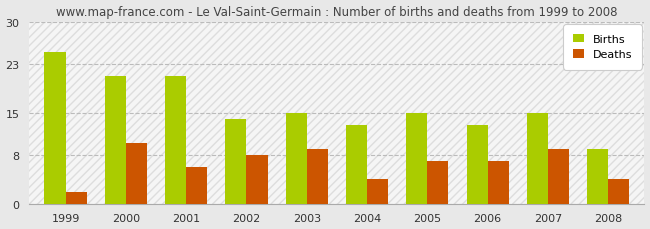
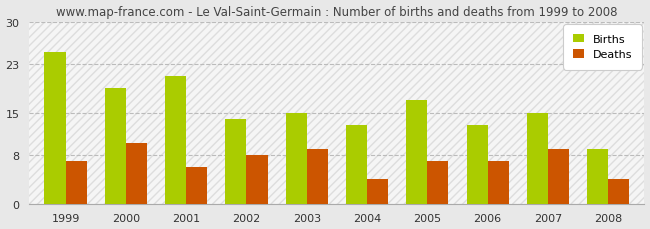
Deaths/1999: 2 -> 7
Births/2000: 21 -> 19
Births/2005: 15 -> 17
